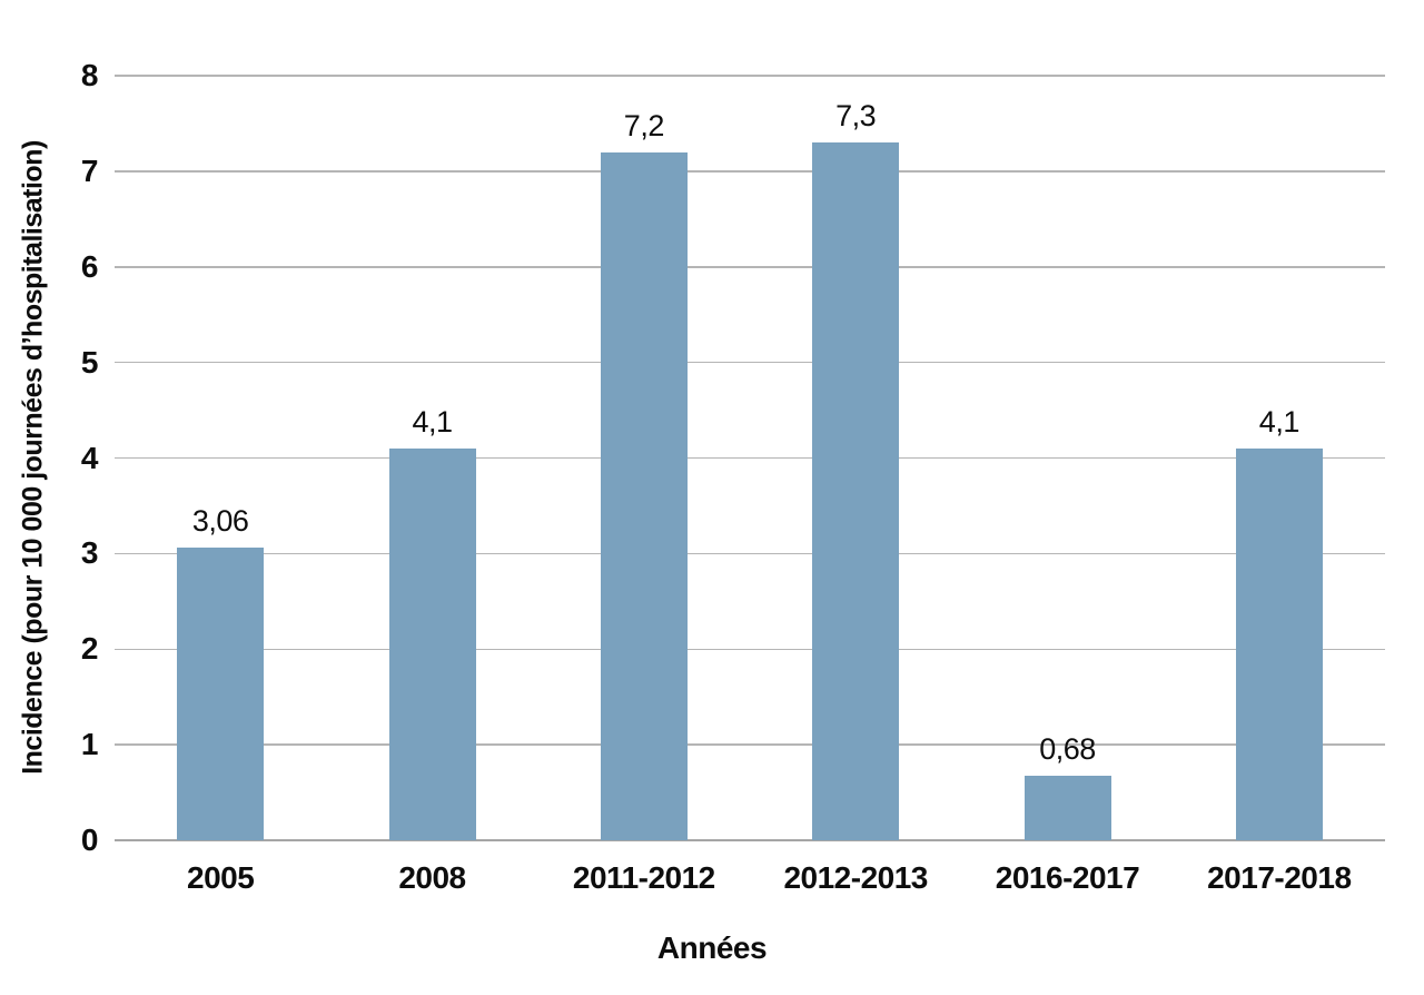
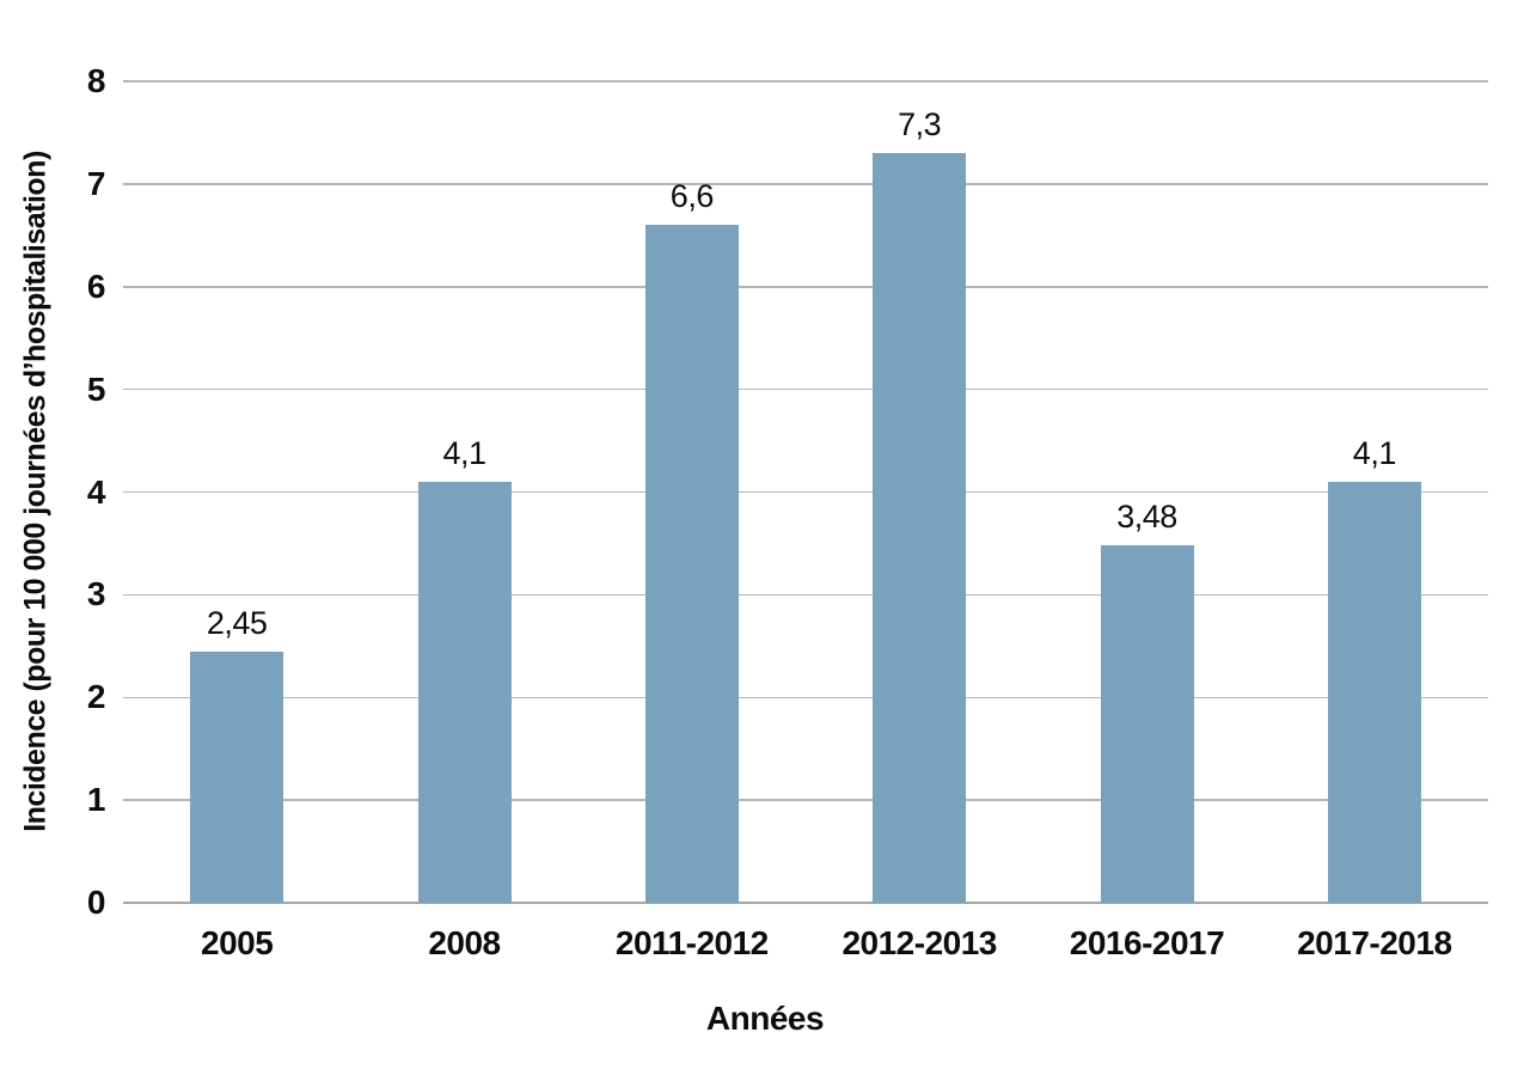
2005: 3,06 -> 2,45
2011-2012: 7,2 -> 6,6
2016-2017: 0,68 -> 3,48
